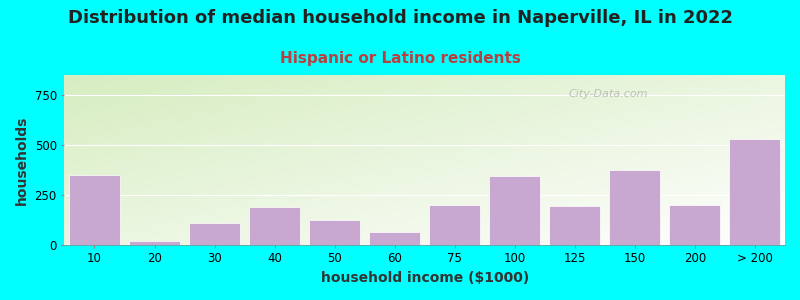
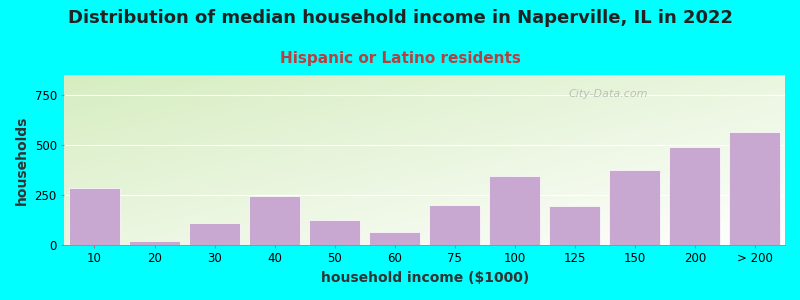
10: 350 -> 280
40: 190 -> 240
200: 200 -> 490
> 200: 530 -> 560
